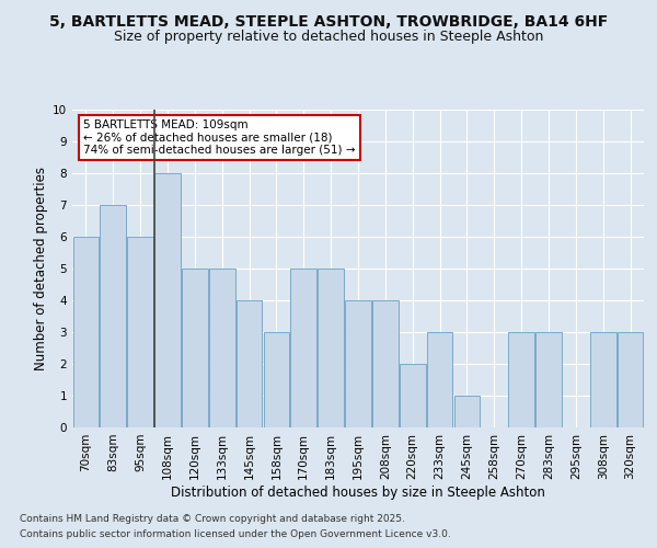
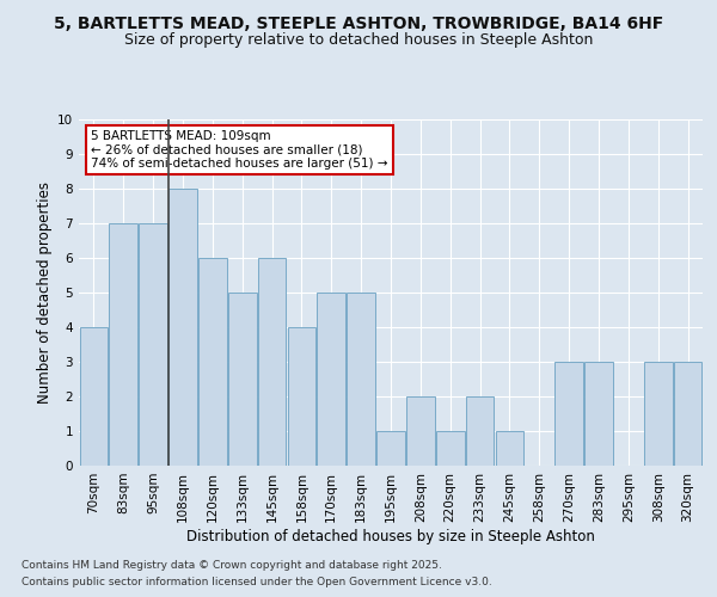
70sqm: 6 -> 4
95sqm: 6 -> 7
120sqm: 5 -> 6
145sqm: 4 -> 6
158sqm: 3 -> 4
195sqm: 4 -> 1
208sqm: 4 -> 2
220sqm: 2 -> 1
233sqm: 3 -> 2
